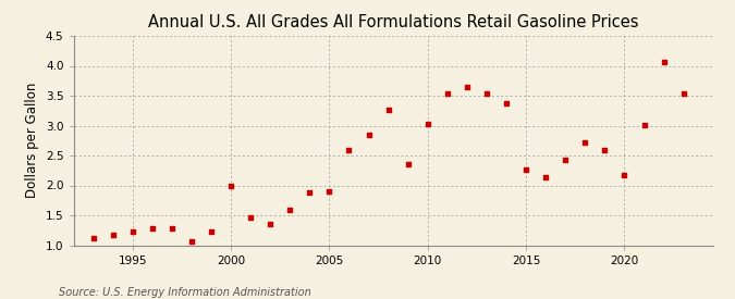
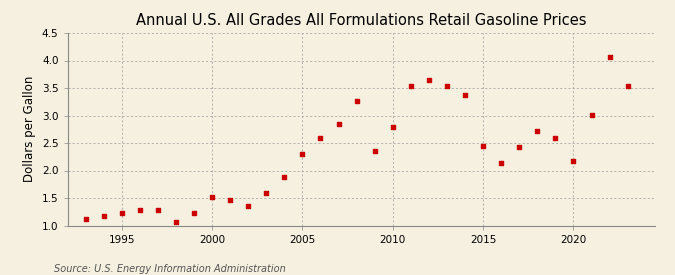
2000: 2.00 -> 1.51
2005: 1.90 -> 2.30
2010: 3.02 -> 2.79
2015: 2.26 -> 2.45
